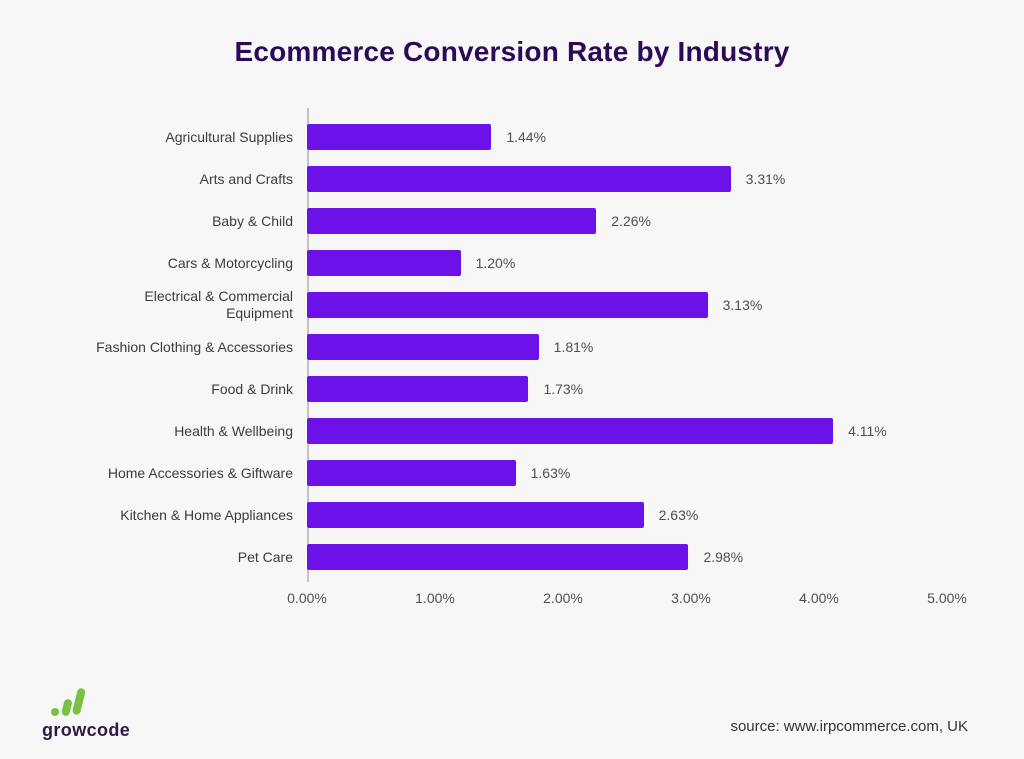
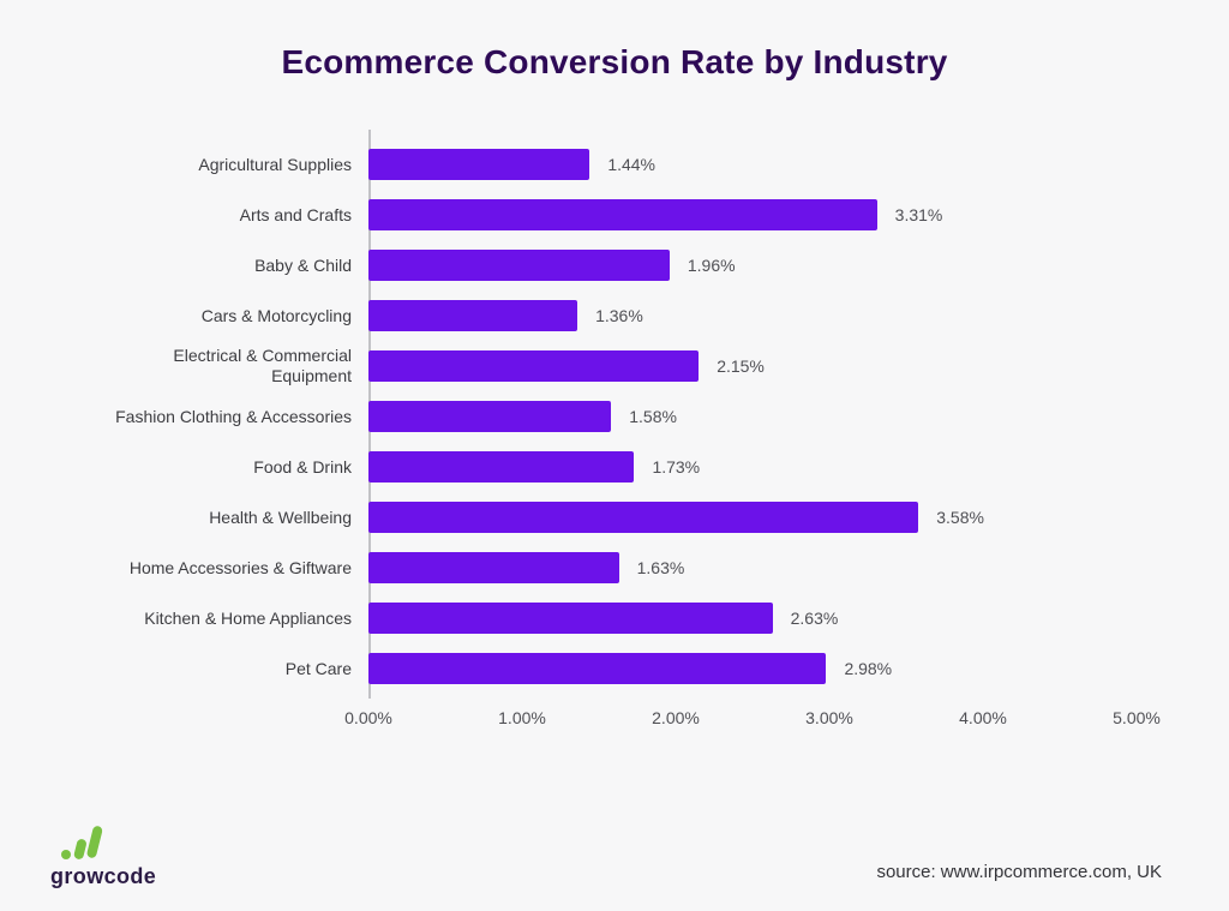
Baby & Child: 2.26% -> 1.96%
Cars & Motorcycling: 1.20% -> 1.36%
Electrical & Commercial Equipment: 3.13% -> 2.15%
Fashion Clothing & Accessories: 1.81% -> 1.58%
Health & Wellbeing: 4.11% -> 3.58%
